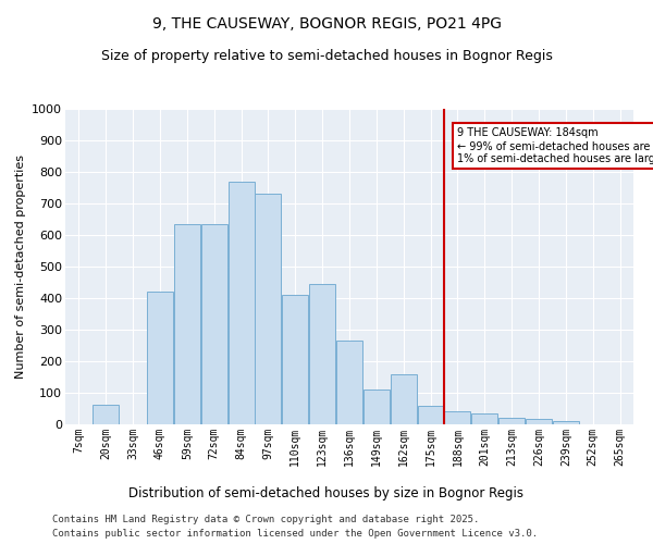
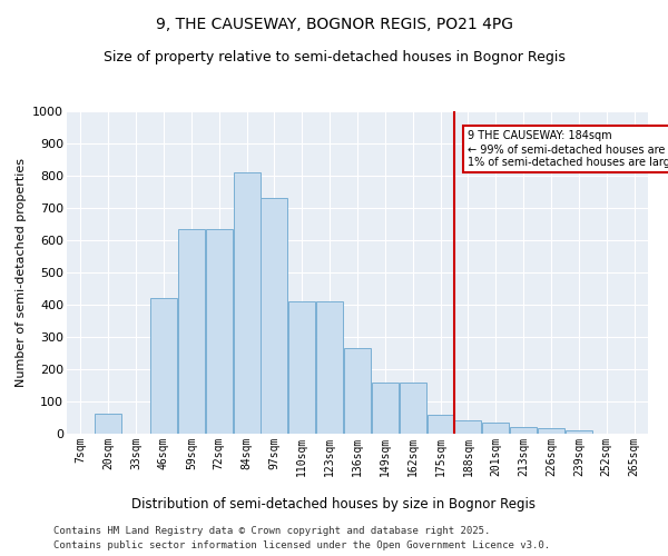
84sqm: 770 -> 810
123sqm: 445 -> 410
149sqm: 110 -> 160
